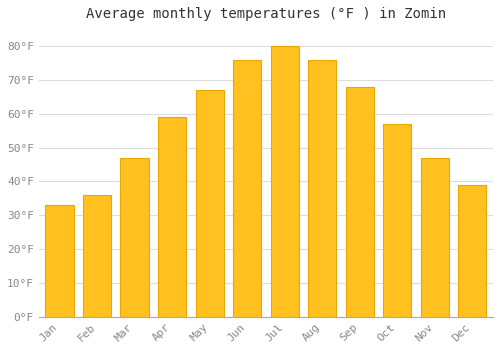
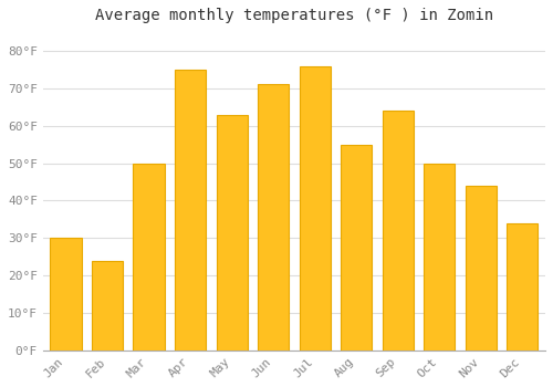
Jan: 33°F -> 30°F
Feb: 36°F -> 24°F
Mar: 47°F -> 50°F
Apr: 59°F -> 75°F
May: 67°F -> 63°F
Jun: 76°F -> 71°F
Jul: 80°F -> 76°F
Aug: 76°F -> 55°F
Sep: 68°F -> 64°F
Oct: 57°F -> 50°F
Nov: 47°F -> 44°F
Dec: 39°F -> 34°F
